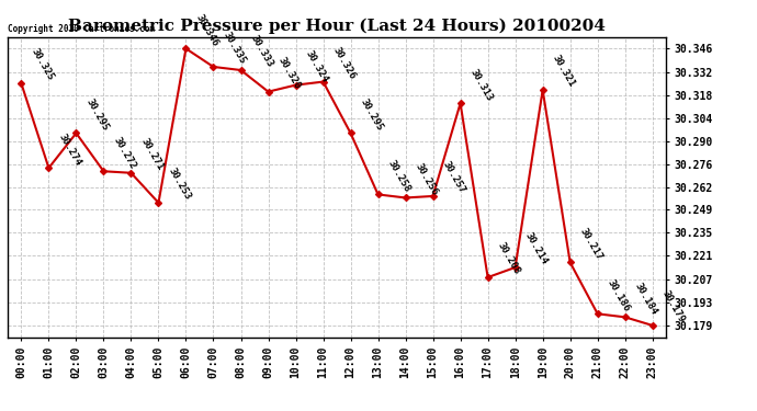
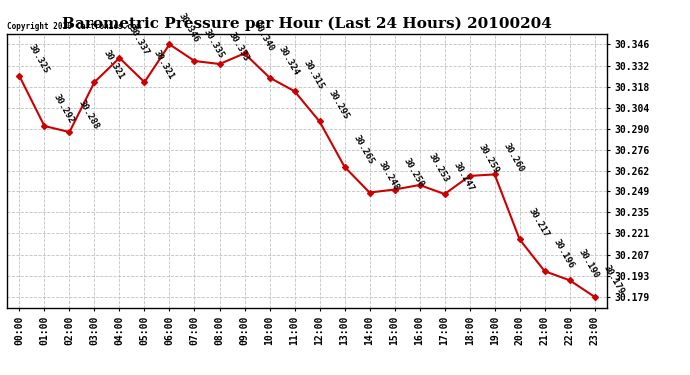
01:00: 30.274 -> 30.292
02:00: 30.295 -> 30.288
03:00: 30.272 -> 30.321
04:00: 30.271 -> 30.337
05:00: 30.253 -> 30.321
09:00: 30.320 -> 30.340
11:00: 30.326 -> 30.315
13:00: 30.258 -> 30.265
14:00: 30.256 -> 30.248
15:00: 30.257 -> 30.250
16:00: 30.313 -> 30.253
17:00: 30.208 -> 30.247
18:00: 30.214 -> 30.259
19:00: 30.321 -> 30.260
21:00: 30.186 -> 30.196
22:00: 30.184 -> 30.190
